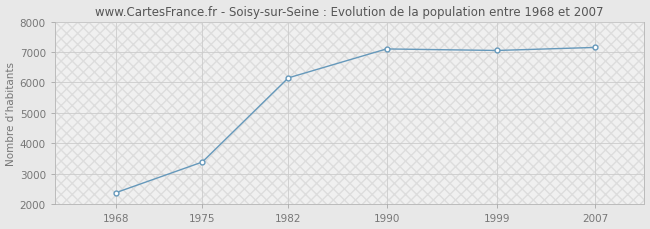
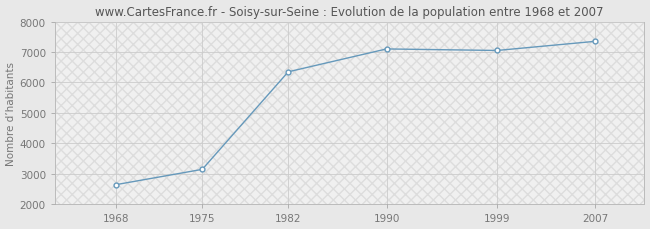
1968: 2390 -> 2650
1975: 3390 -> 3150
1982: 6150 -> 6350
2007: 7150 -> 7350
